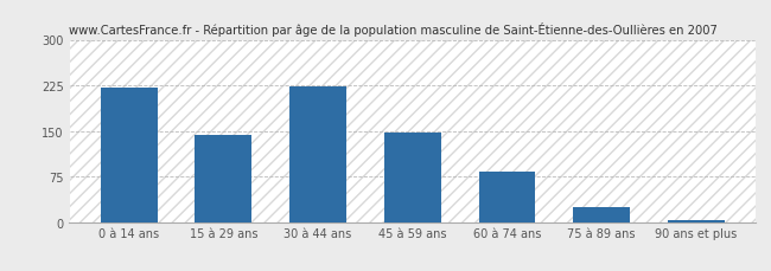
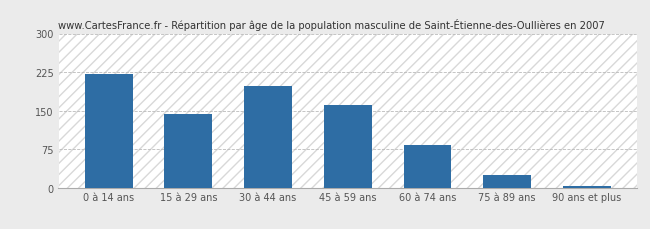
30 à 44 ans: 223 -> 198
45 à 59 ans: 148 -> 160
